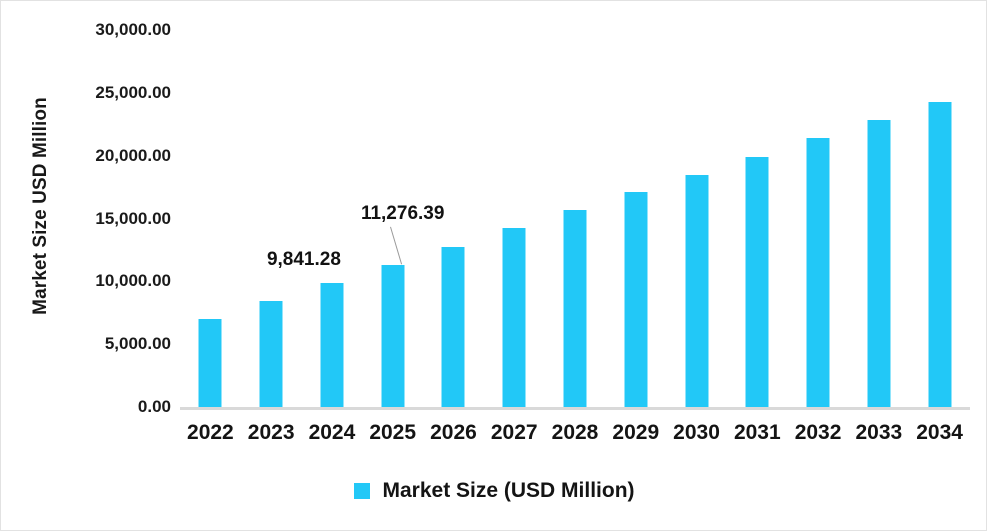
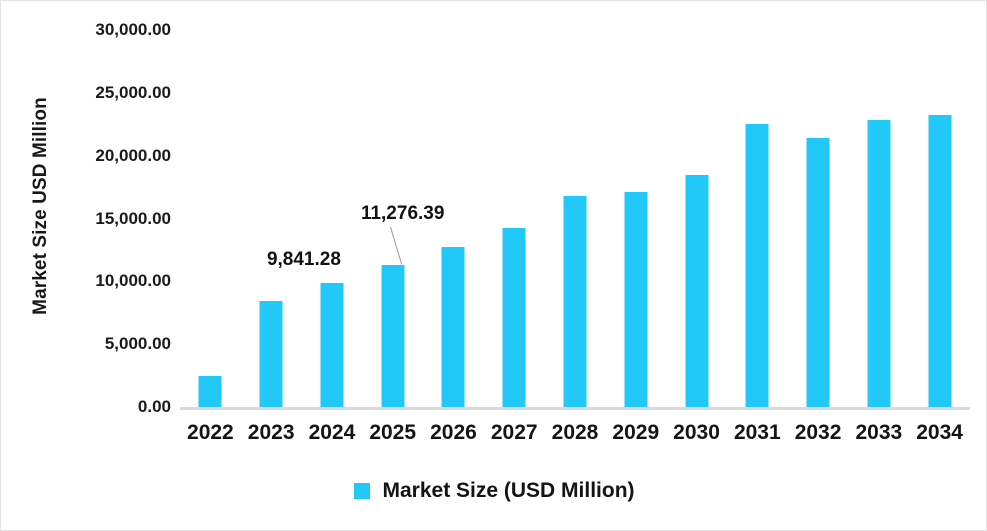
2022: 7000 -> 2500
2028: 15700 -> 16800
2031: 19900 -> 22500
2034: 24300 -> 23200
